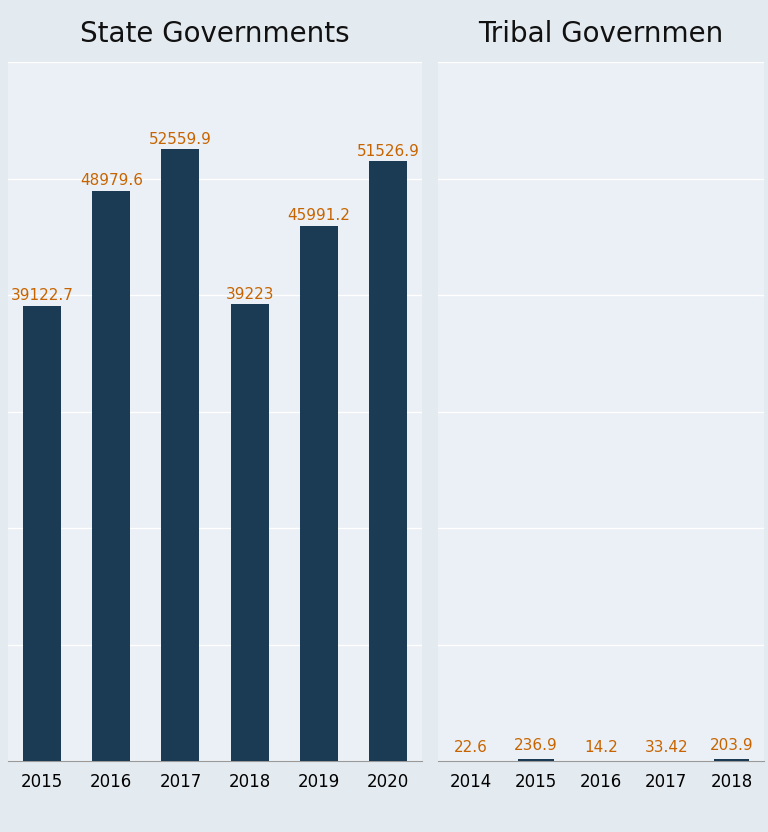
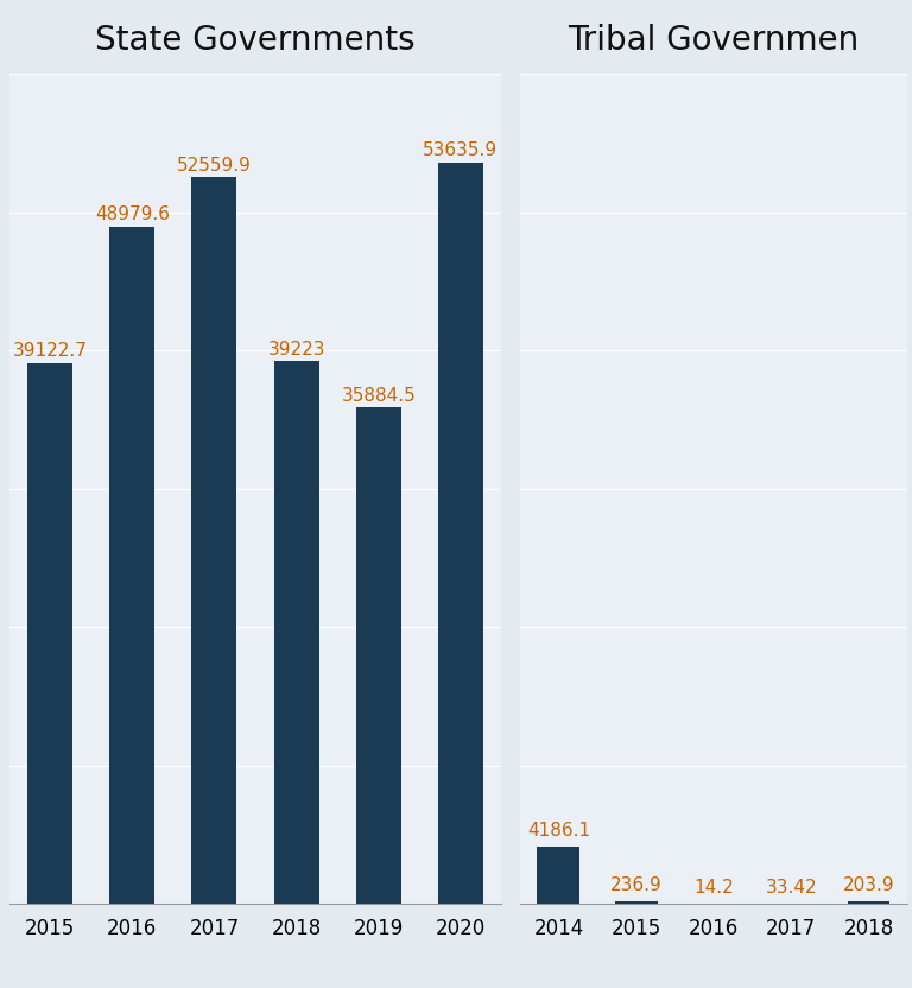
2019: 45991.2 -> 35884.5
2020: 51526.9 -> 53635.9
2014: 22.6 -> 4186.1
